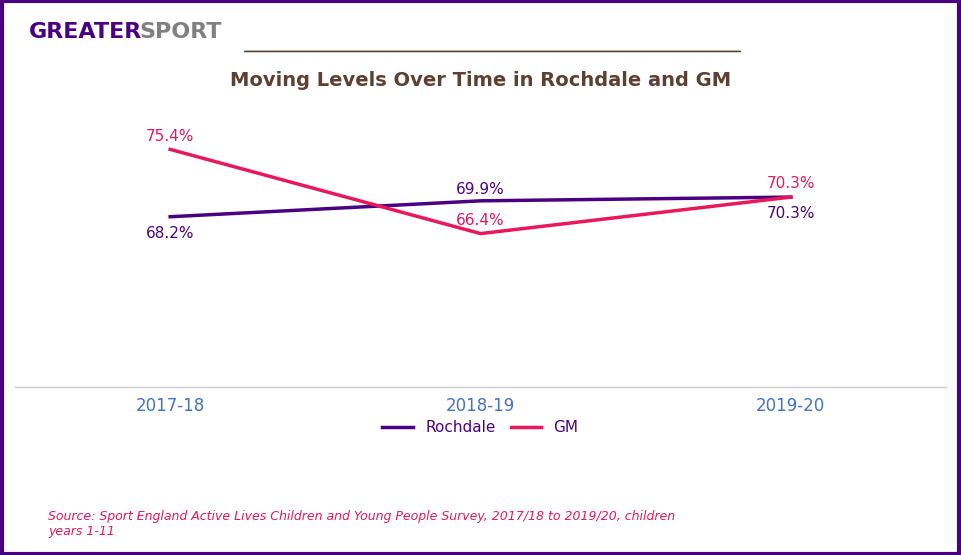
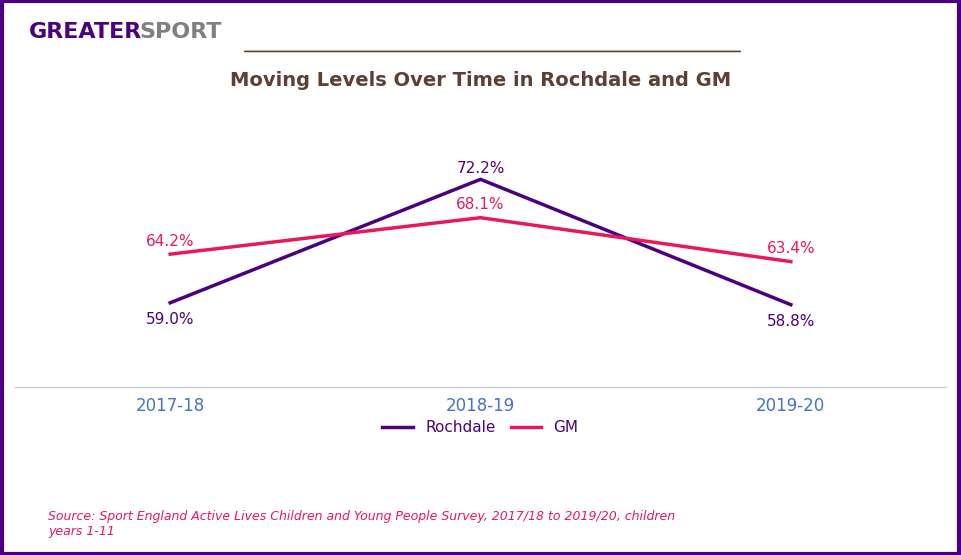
Rochdale/2017-18: 68.2% -> 59.0%
GM/2017-18: 75.4% -> 64.2%
Rochdale/2018-19: 69.9% -> 72.2%
GM/2018-19: 66.4% -> 68.1%
Rochdale/2019-20: 70.3% -> 58.8%
GM/2019-20: 70.3% -> 63.4%
